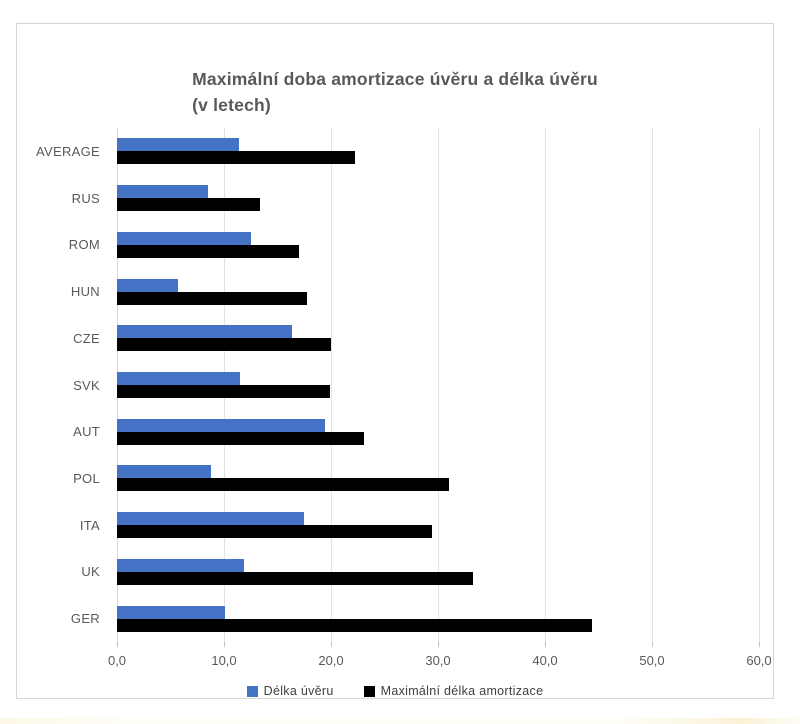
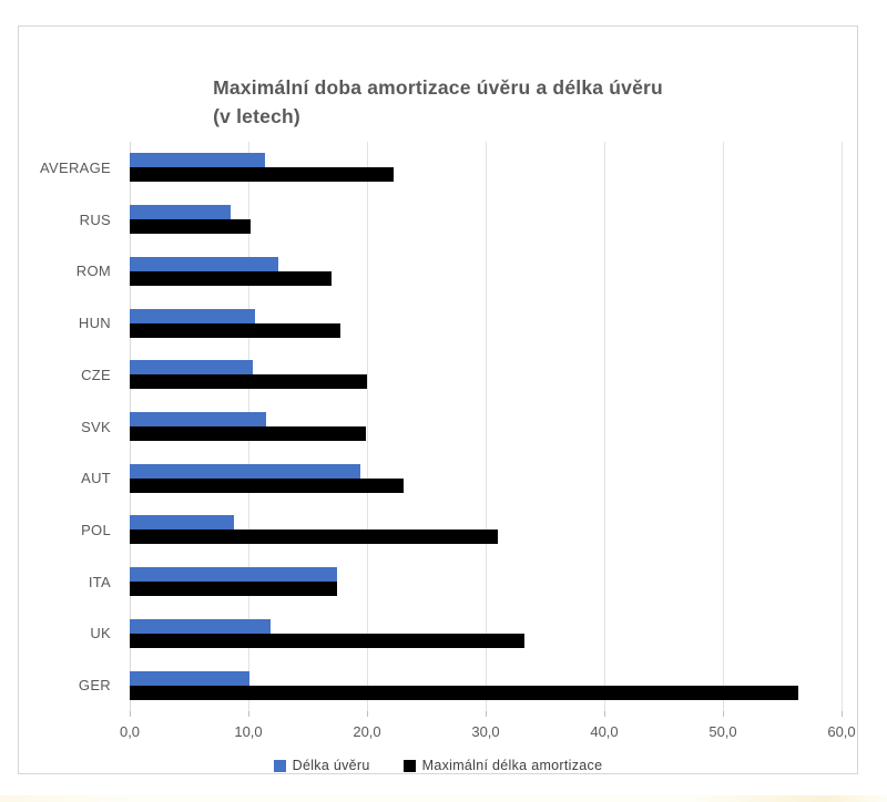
Maximální délka amortizace/RUS: 13,4 -> 10,2
Délka úvěru/HUN: 5,7 -> 10,6
Délka úvěru/CZE: 16,4 -> 10,4
Maximální délka amortizace/ITA: 29,4 -> 17,5
Maximální délka amortizace/GER: 44,4 -> 56,4
